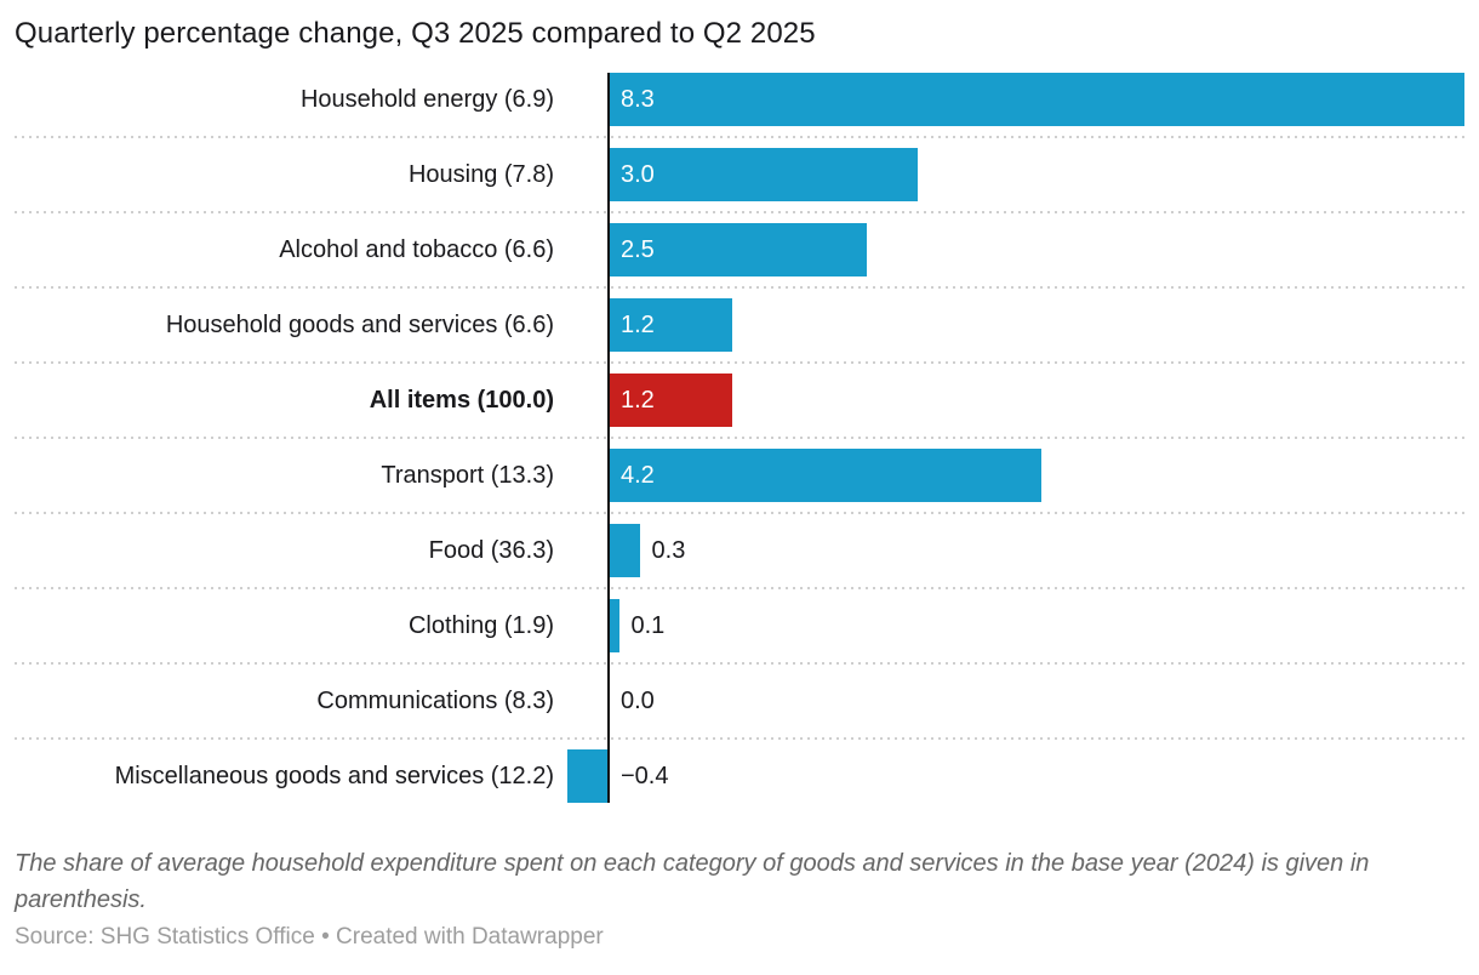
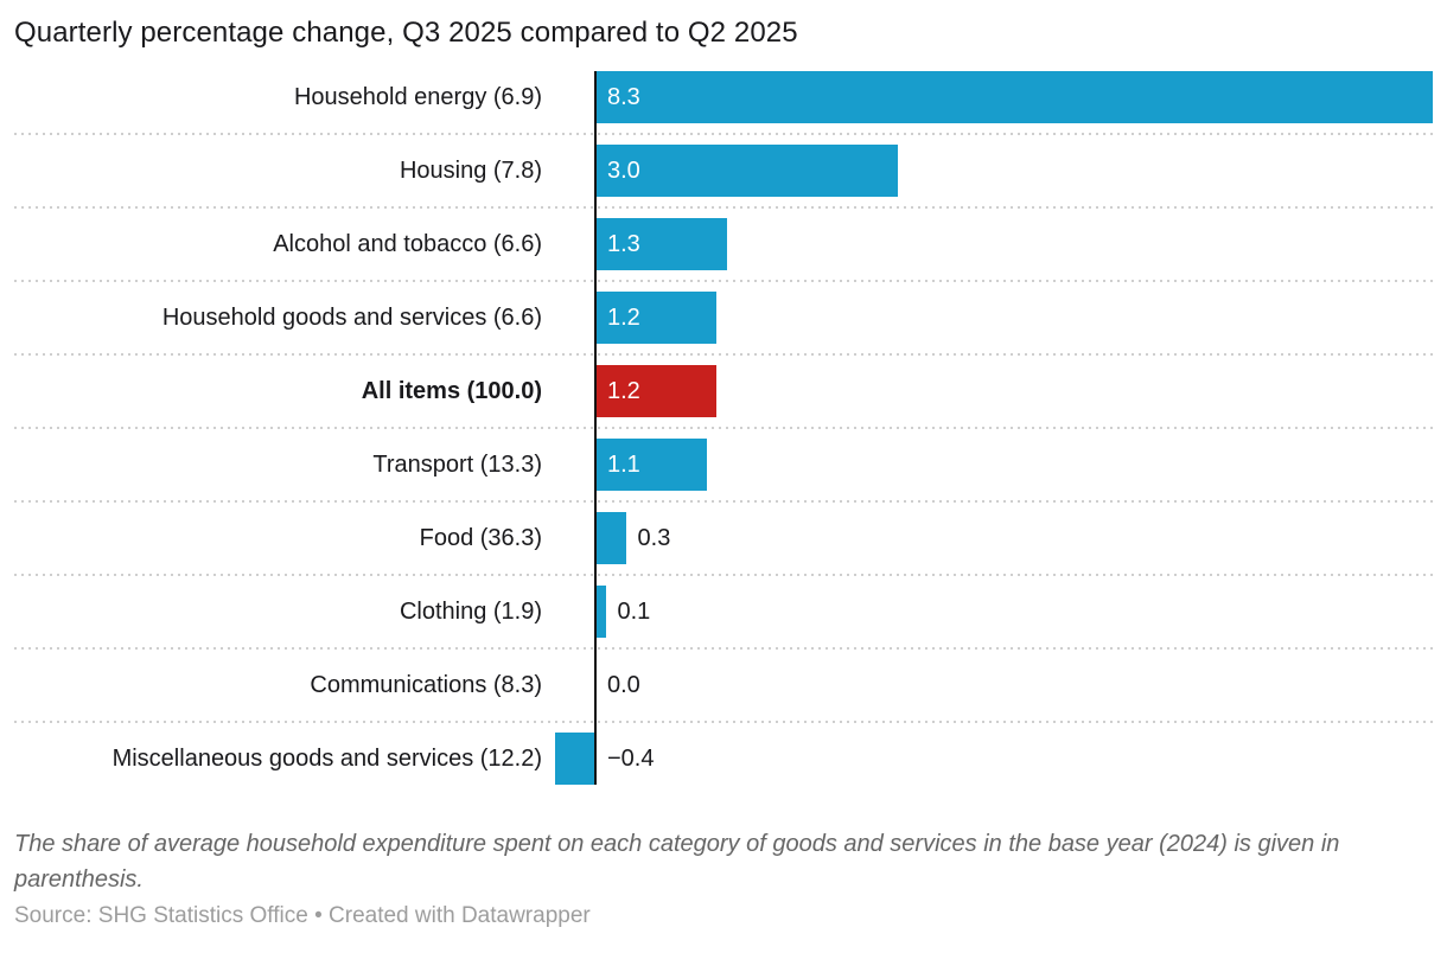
Alcohol and tobacco (6.6): 2.5 -> 1.3
Transport (13.3): 4.2 -> 1.1
